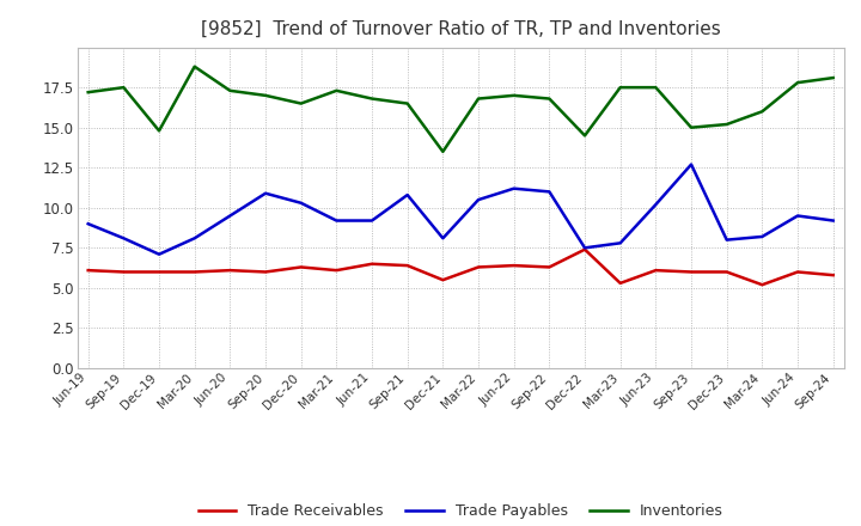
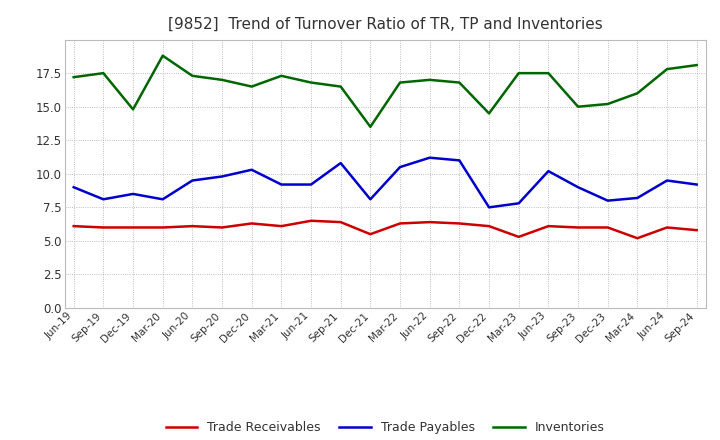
Trade Payables/Dec-19: 7.1 -> 8.5
Trade Payables/Sep-20: 10.9 -> 9.8
Trade Receivables/Dec-22: 7.4 -> 6.1
Trade Payables/Sep-23: 12.7 -> 9.0
